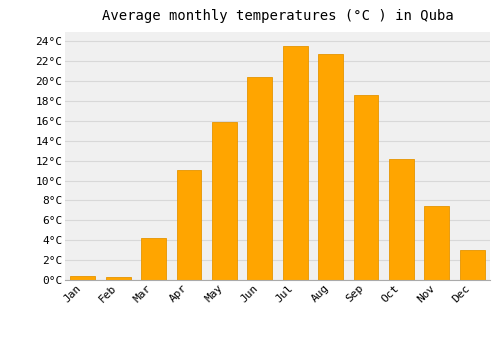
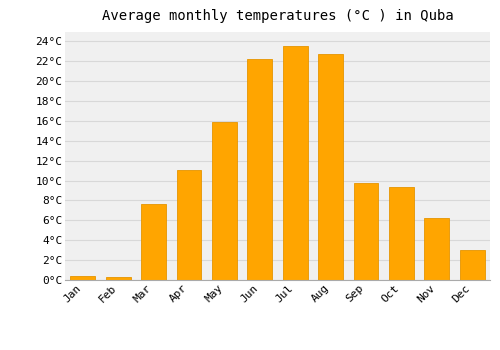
Mar: 4.2°C -> 7.6°C
Jun: 20.4°C -> 22.2°C
Sep: 18.6°C -> 9.8°C
Oct: 12.2°C -> 9.4°C
Nov: 7.4°C -> 6.2°C
